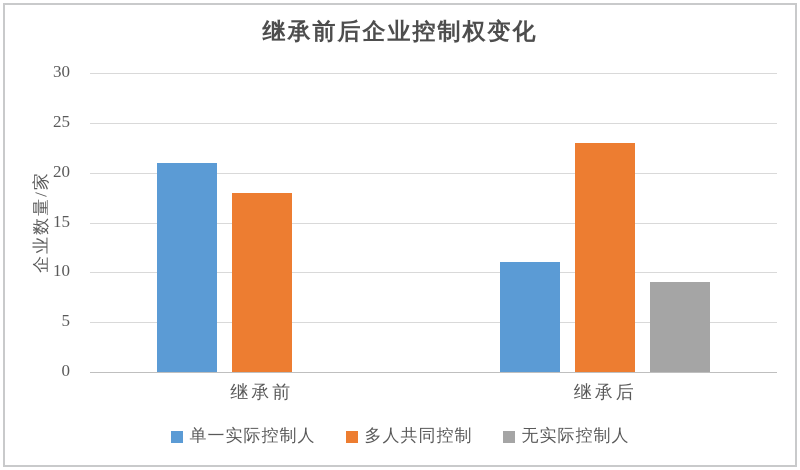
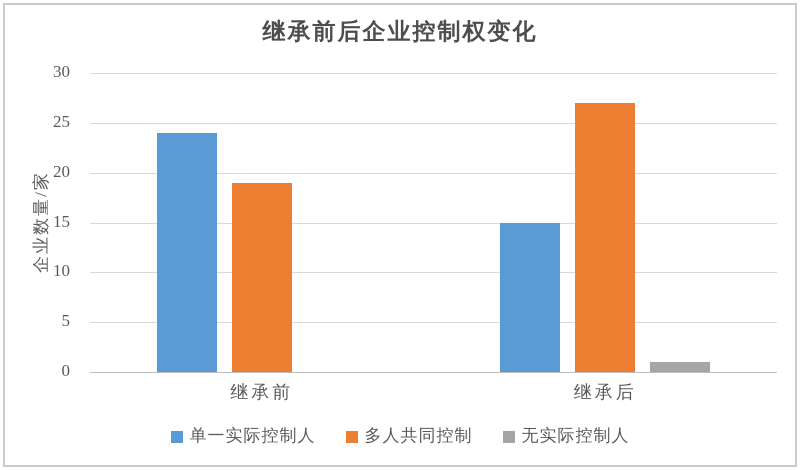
单一实际控制人/继承前: 21 -> 24
多人共同控制/继承前: 18 -> 19
单一实际控制人/继承后: 11 -> 15
多人共同控制/继承后: 23 -> 27
无实际控制人/继承后: 9 -> 1
